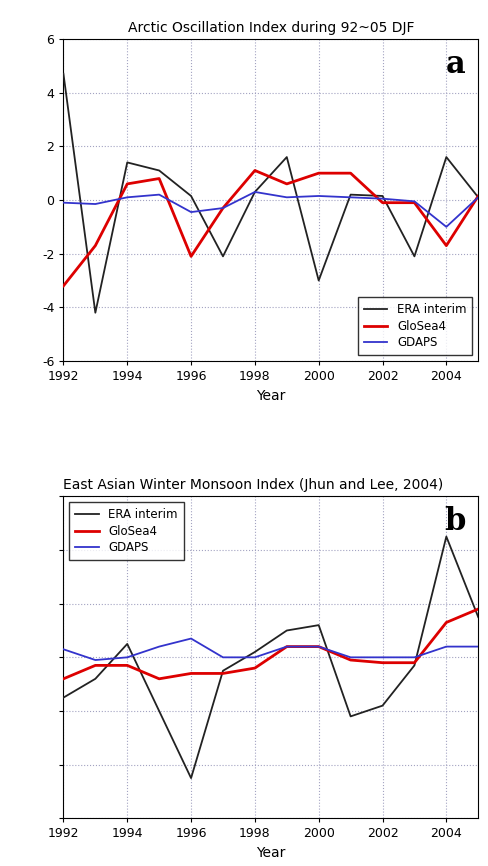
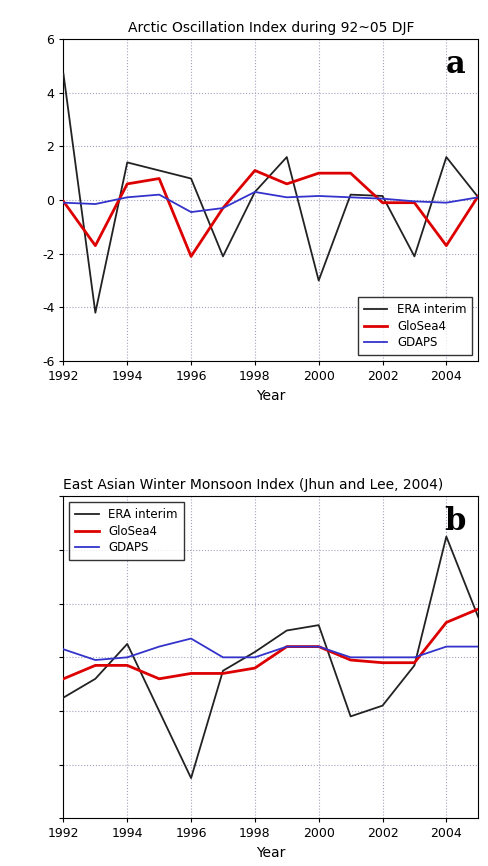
Arctic Oscillation Index during 92~05 DJF/GloSea4/1992: -3.20 -> -0.05
Arctic Oscillation Index during 92~05 DJF/ERA interim/1996: 0.15 -> 0.80
Arctic Oscillation Index during 92~05 DJF/GDAPS/2004: -1.00 -> -0.10
